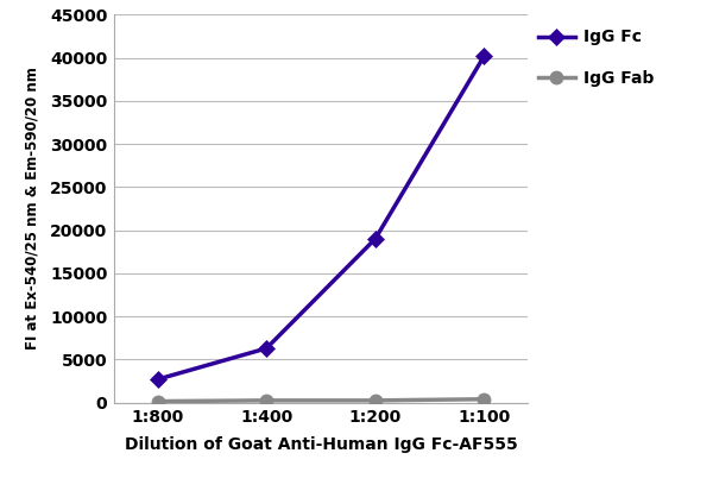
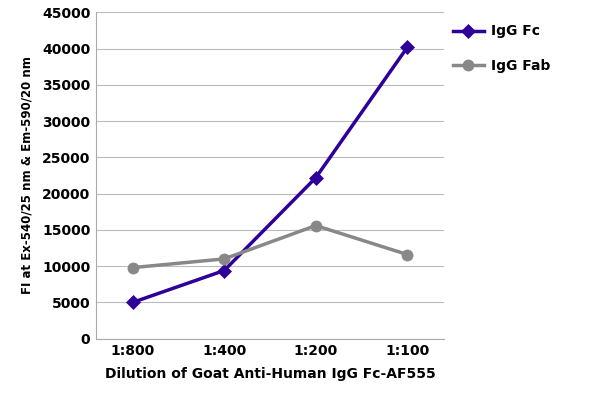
IgG Fc/1:800: 2700 -> 5000
IgG Fab/1:800: 200 -> 9800
IgG Fc/1:400: 6300 -> 9400
IgG Fab/1:400: 200 -> 11000
IgG Fc/1:200: 19000 -> 22200
IgG Fab/1:200: 200 -> 15600
IgG Fab/1:100: 400 -> 11600
